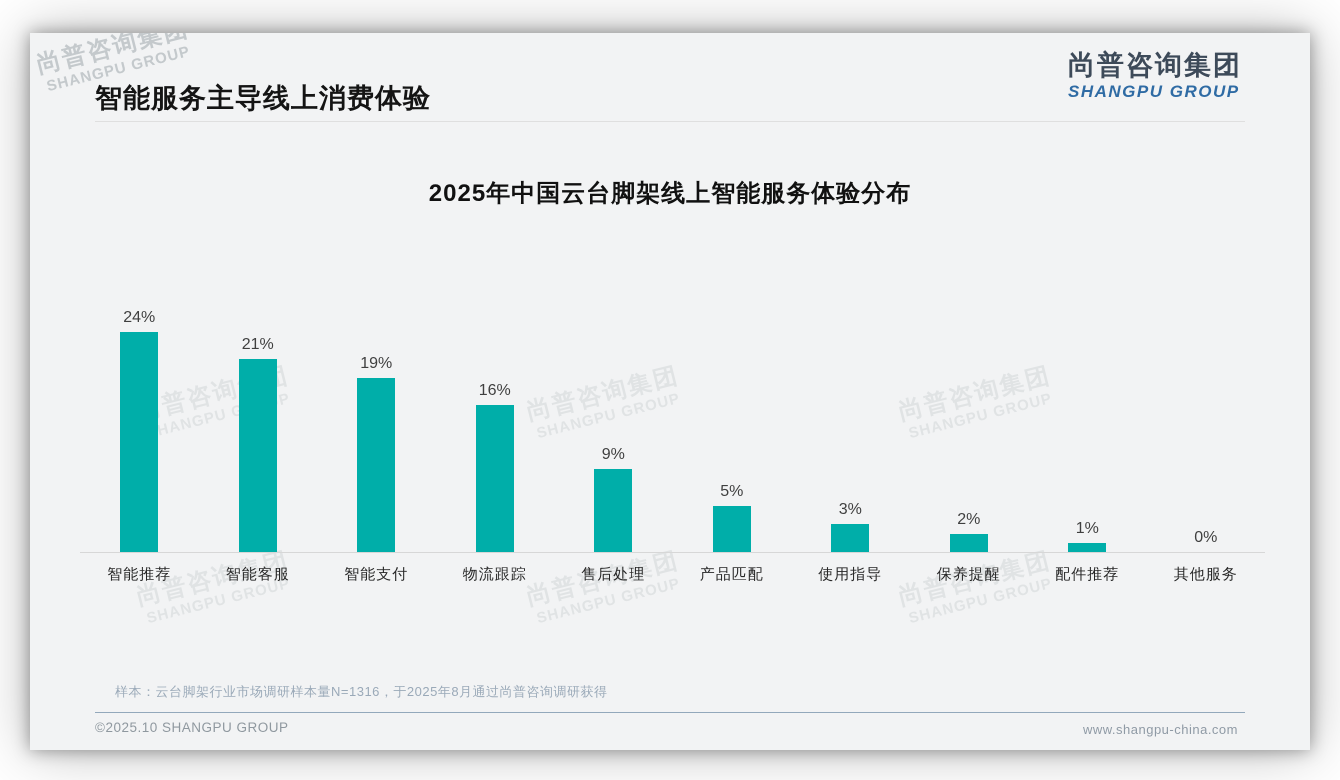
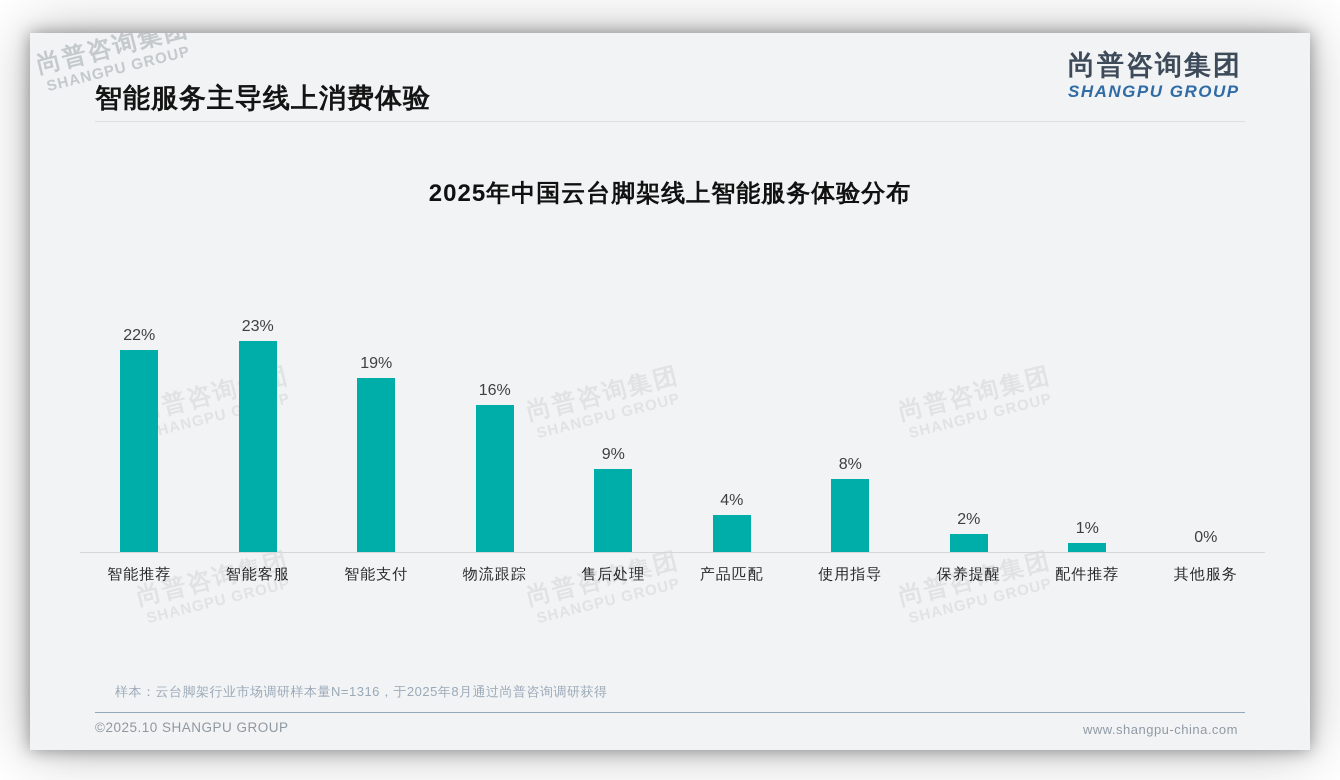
智能推荐: 24% -> 22%
智能客服: 21% -> 23%
产品匹配: 5% -> 4%
使用指导: 3% -> 8%
